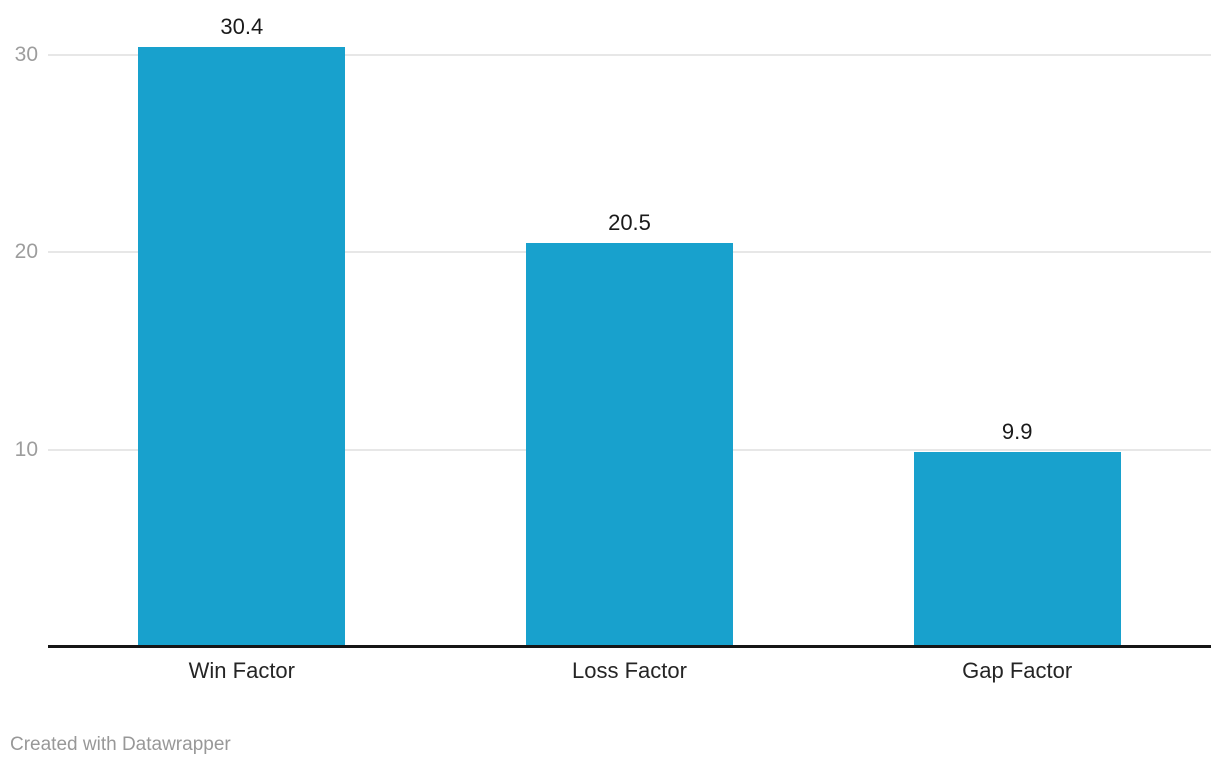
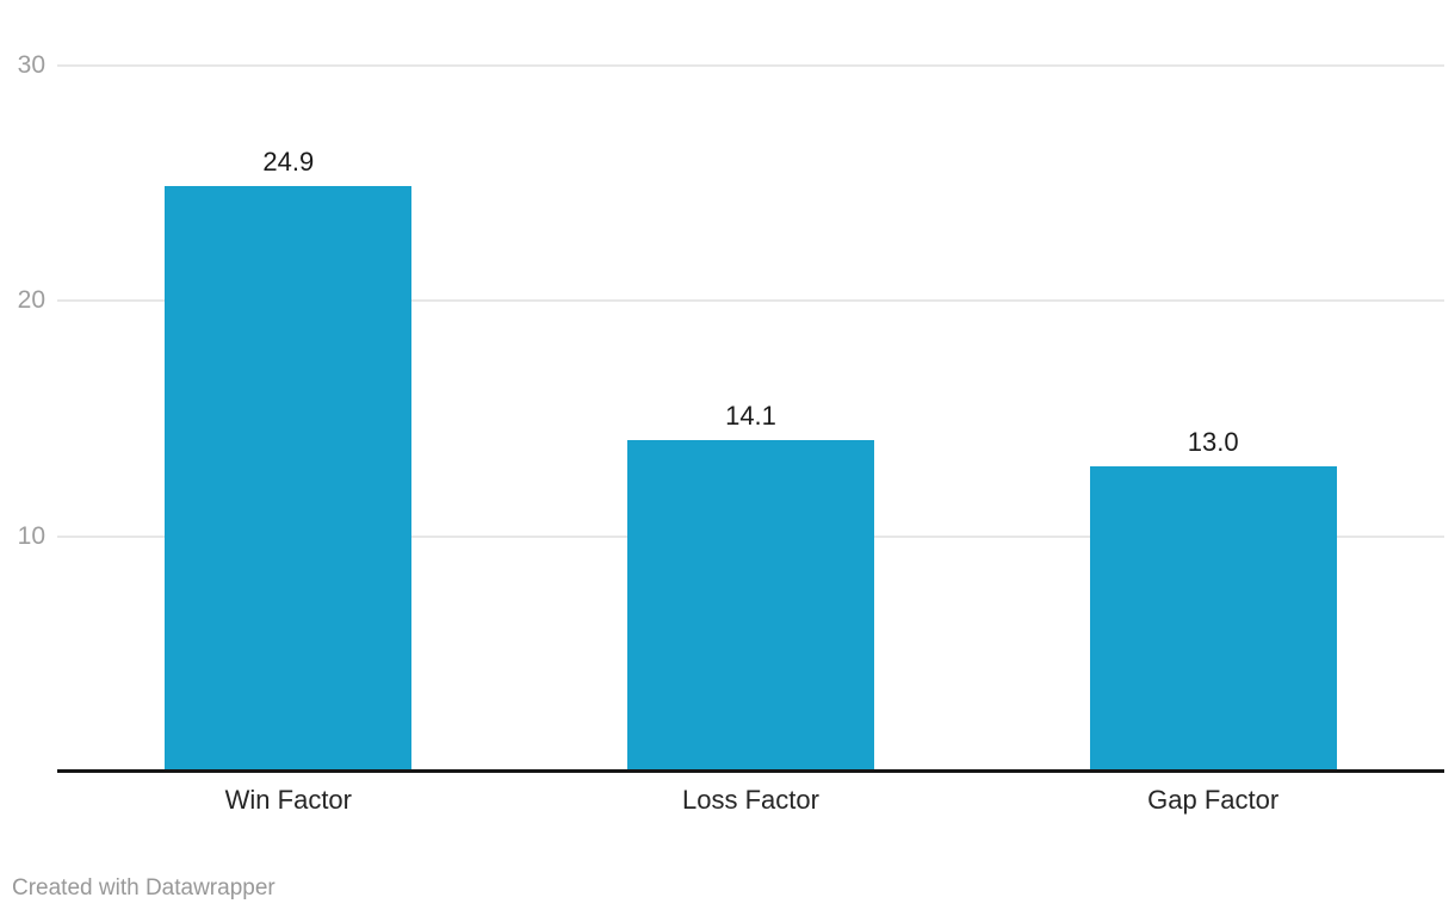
Win Factor: 30.4 -> 24.9
Loss Factor: 20.5 -> 14.1
Gap Factor: 9.9 -> 13.0
